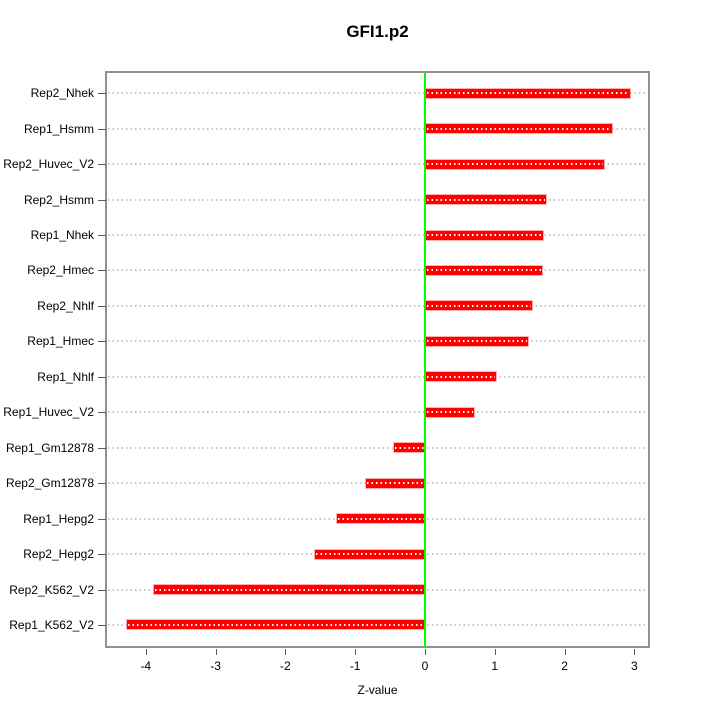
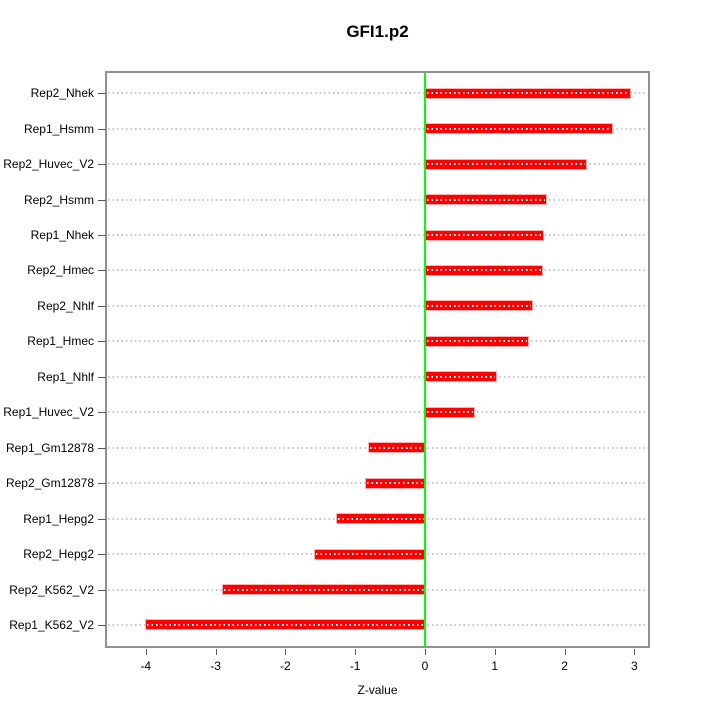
Rep2_Huvec_V2: 2.5 -> 2.3
Rep1_Gm12878: -0.5 -> -0.8
Rep2_K562_V2: -3.9 -> -2.9
Rep1_K562_V2: -4.3 -> -4.0
